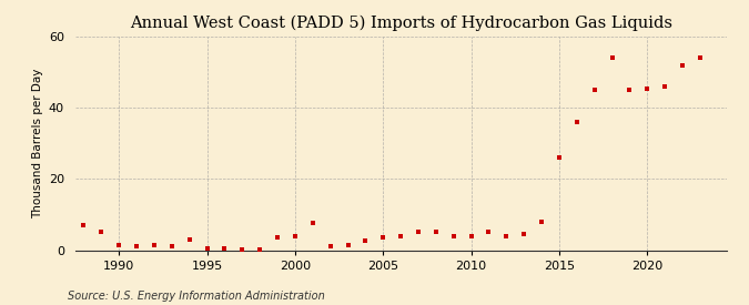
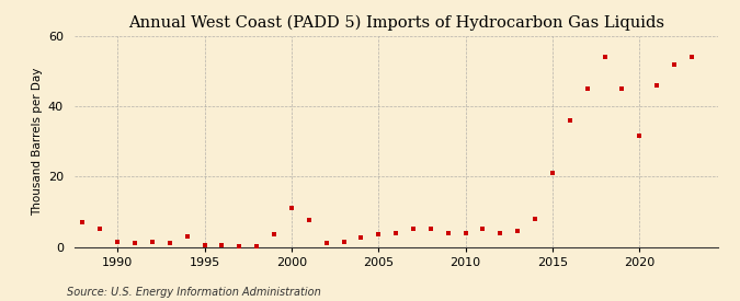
2000: 4.0 -> 11.0
2015: 26.0 -> 21.0
2020: 45.5 -> 31.5
